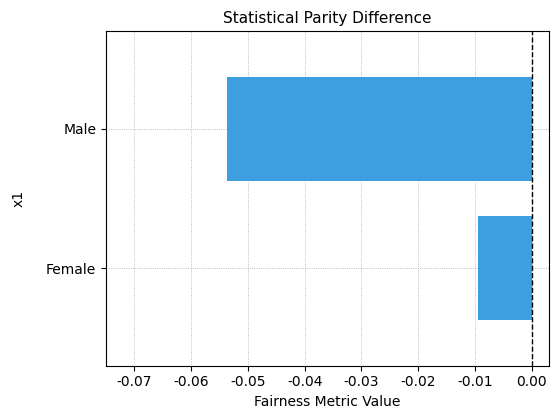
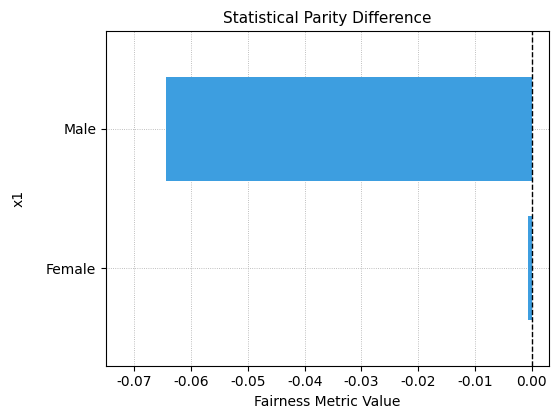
Male: -0.0536 -> -0.0645
Female: -0.0094 -> -0.0007
